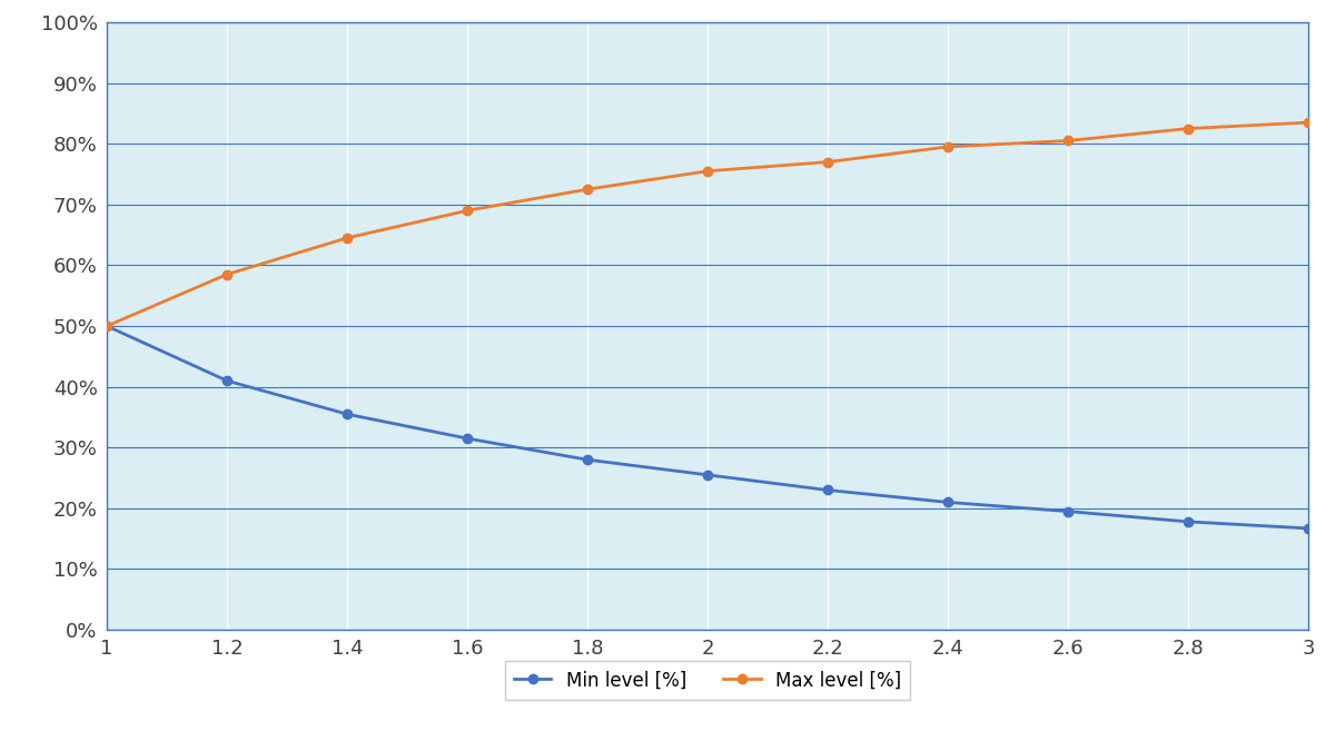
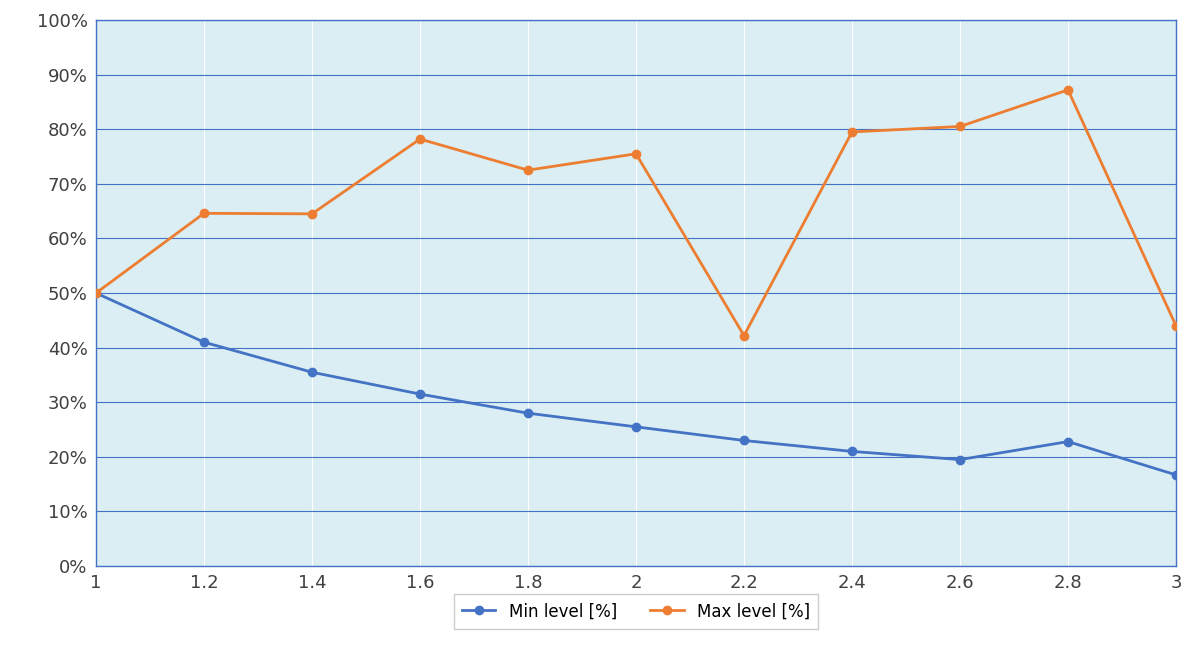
Max level [%]/1.2: 58.5% -> 64.6%
Max level [%]/1.6: 69.0% -> 78.2%
Max level [%]/2.2: 77.0% -> 42.2%
Min level [%]/2.8: 17.8% -> 22.8%
Max level [%]/2.8: 82.5% -> 87.2%
Max level [%]/3: 83.5% -> 44.0%
